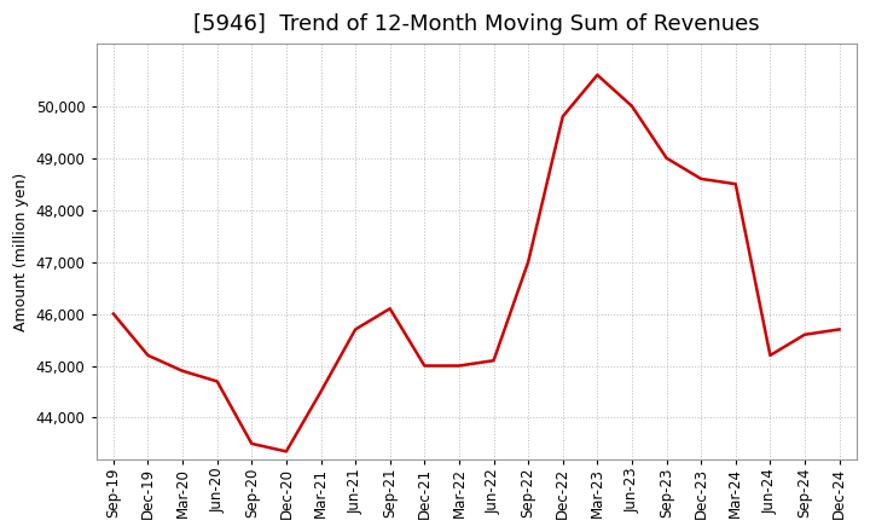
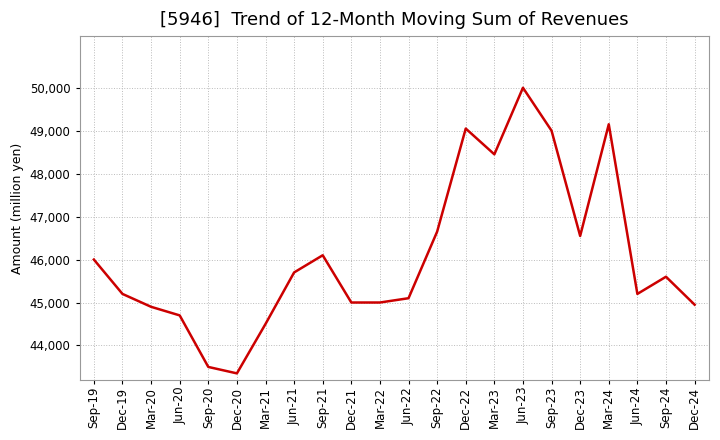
Sep-22: 47,000 -> 46,650
Dec-22: 49,800 -> 49,050
Mar-23: 50,600 -> 48,450
Dec-23: 48,600 -> 46,550
Mar-24: 48,500 -> 49,150
Dec-24: 45,700 -> 44,950
